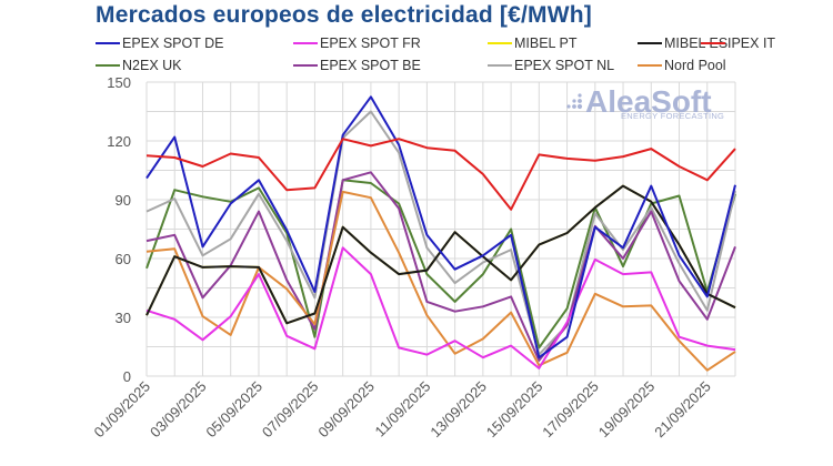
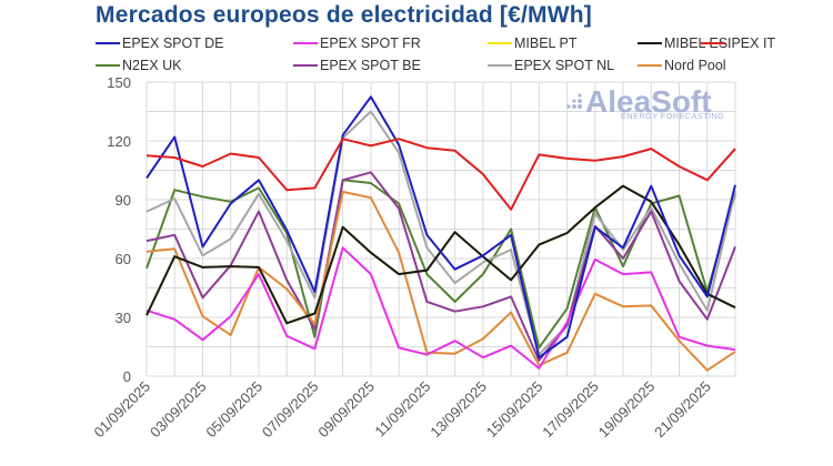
Nord Pool/11/09/2025: 31 -> 12
